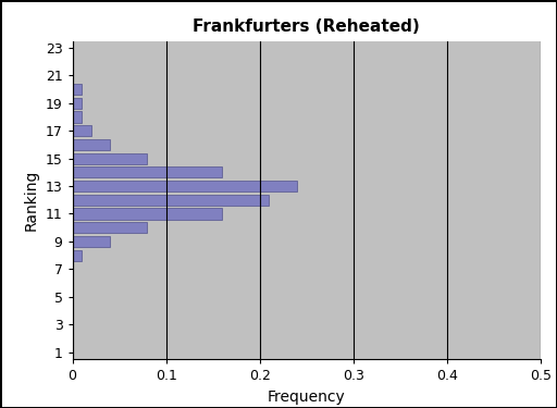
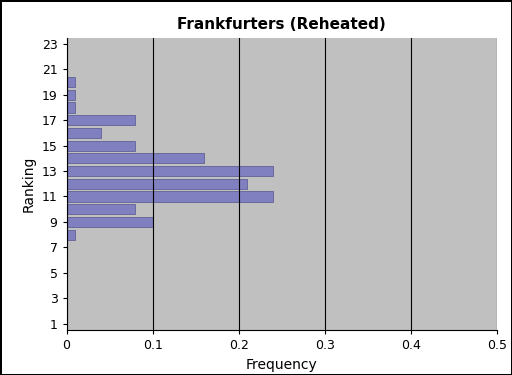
17: 0.02 -> 0.08
11: 0.16 -> 0.24
9: 0.04 -> 0.10
